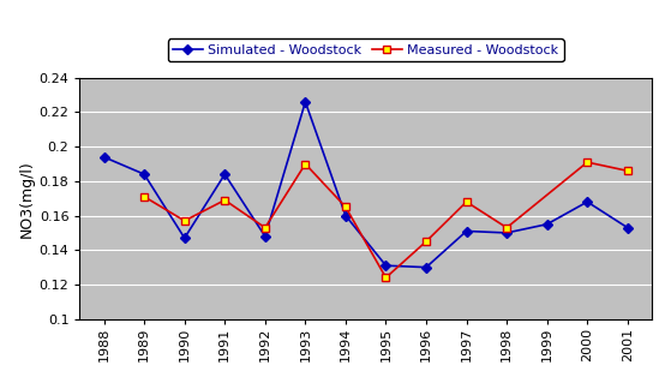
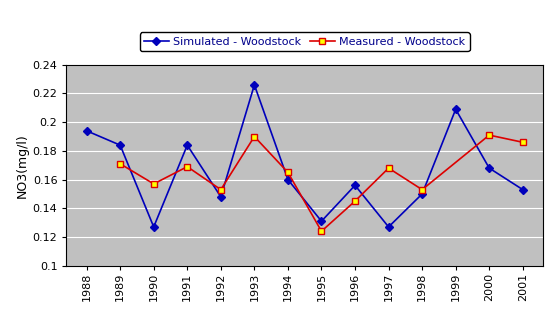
Simulated - Woodstock/1990: 0.147 -> 0.127
Simulated - Woodstock/1996: 0.130 -> 0.156
Simulated - Woodstock/1997: 0.151 -> 0.127
Simulated - Woodstock/1999: 0.155 -> 0.209
